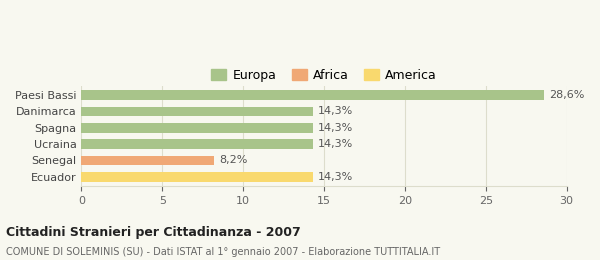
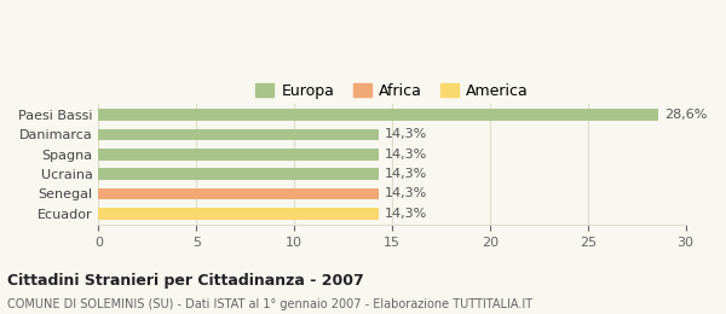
Senegal: 8,2% -> 14,3%
